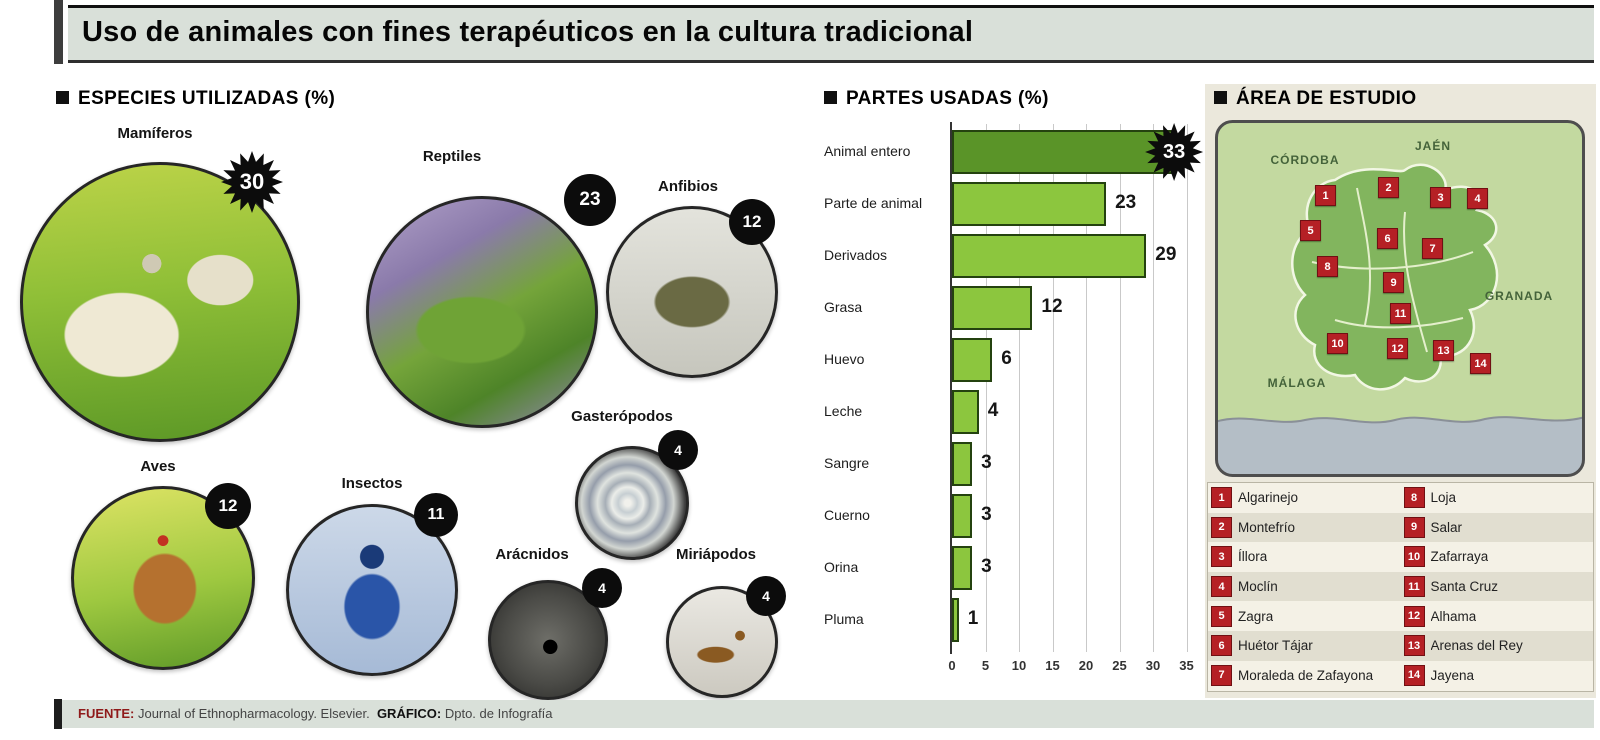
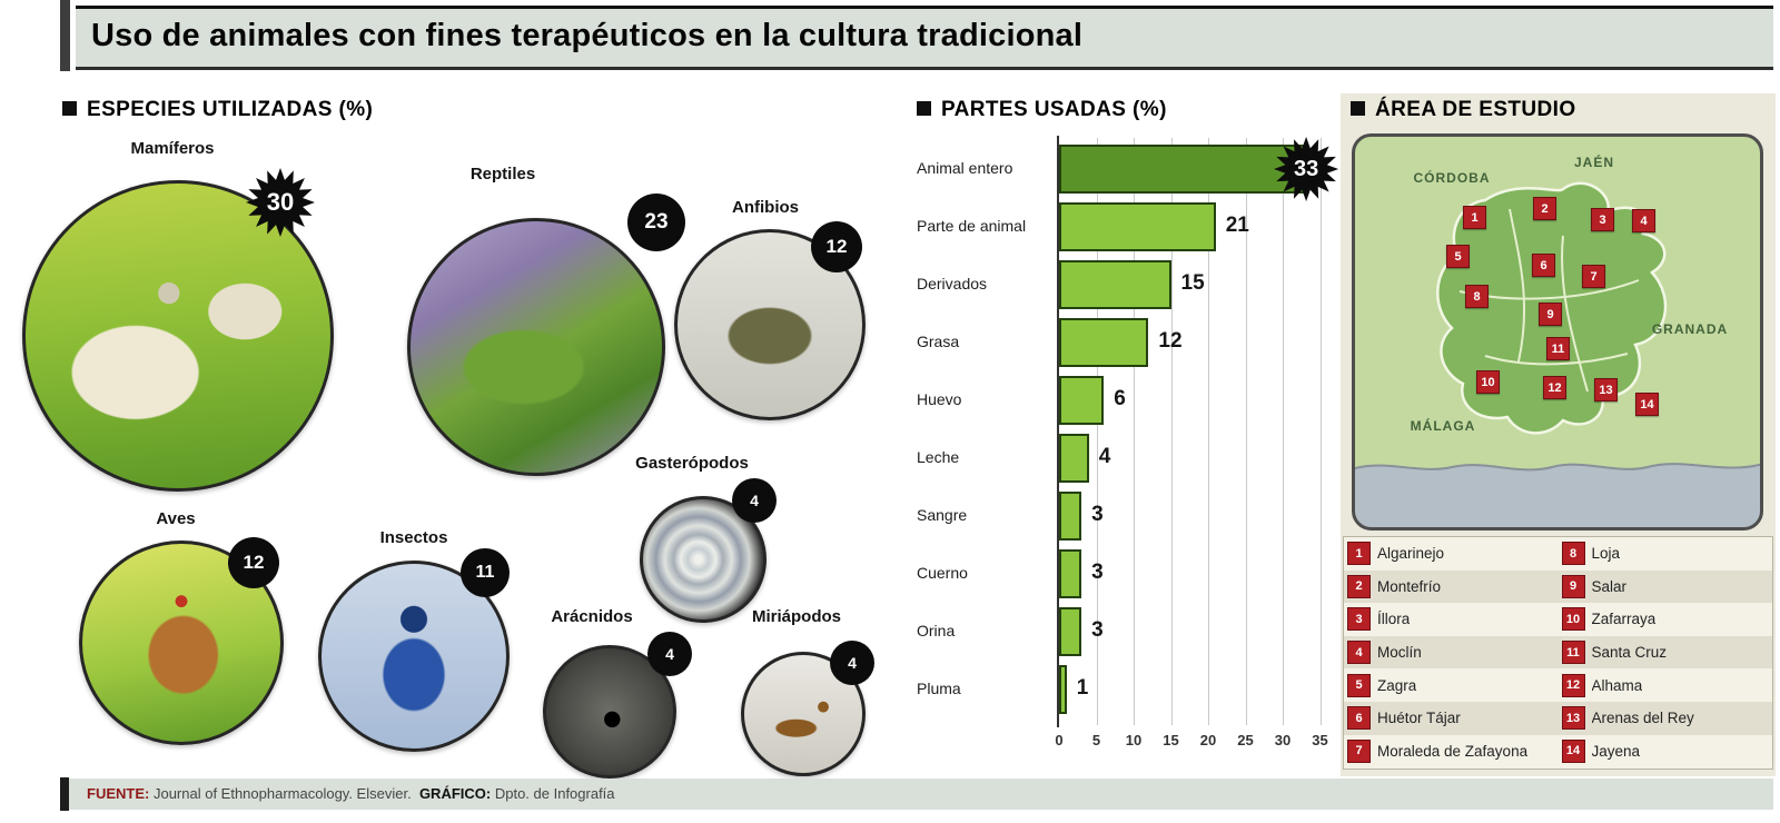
Parte de animal: 23 -> 21
Derivados: 29 -> 15
